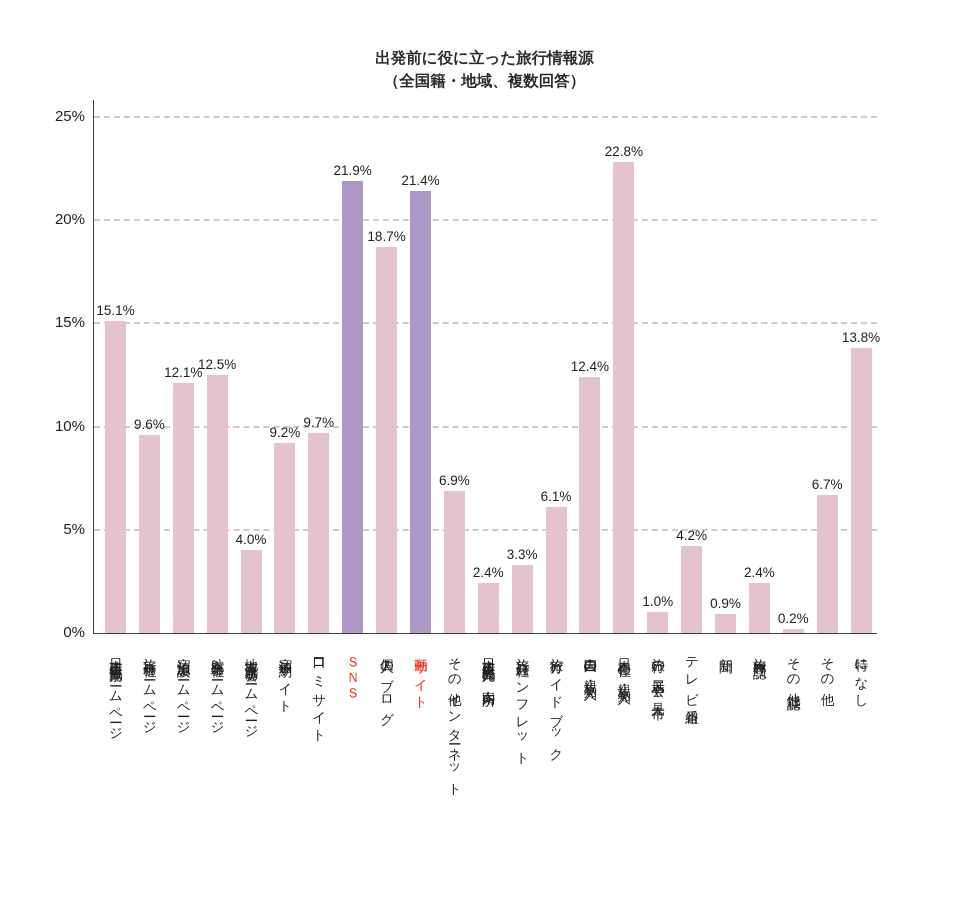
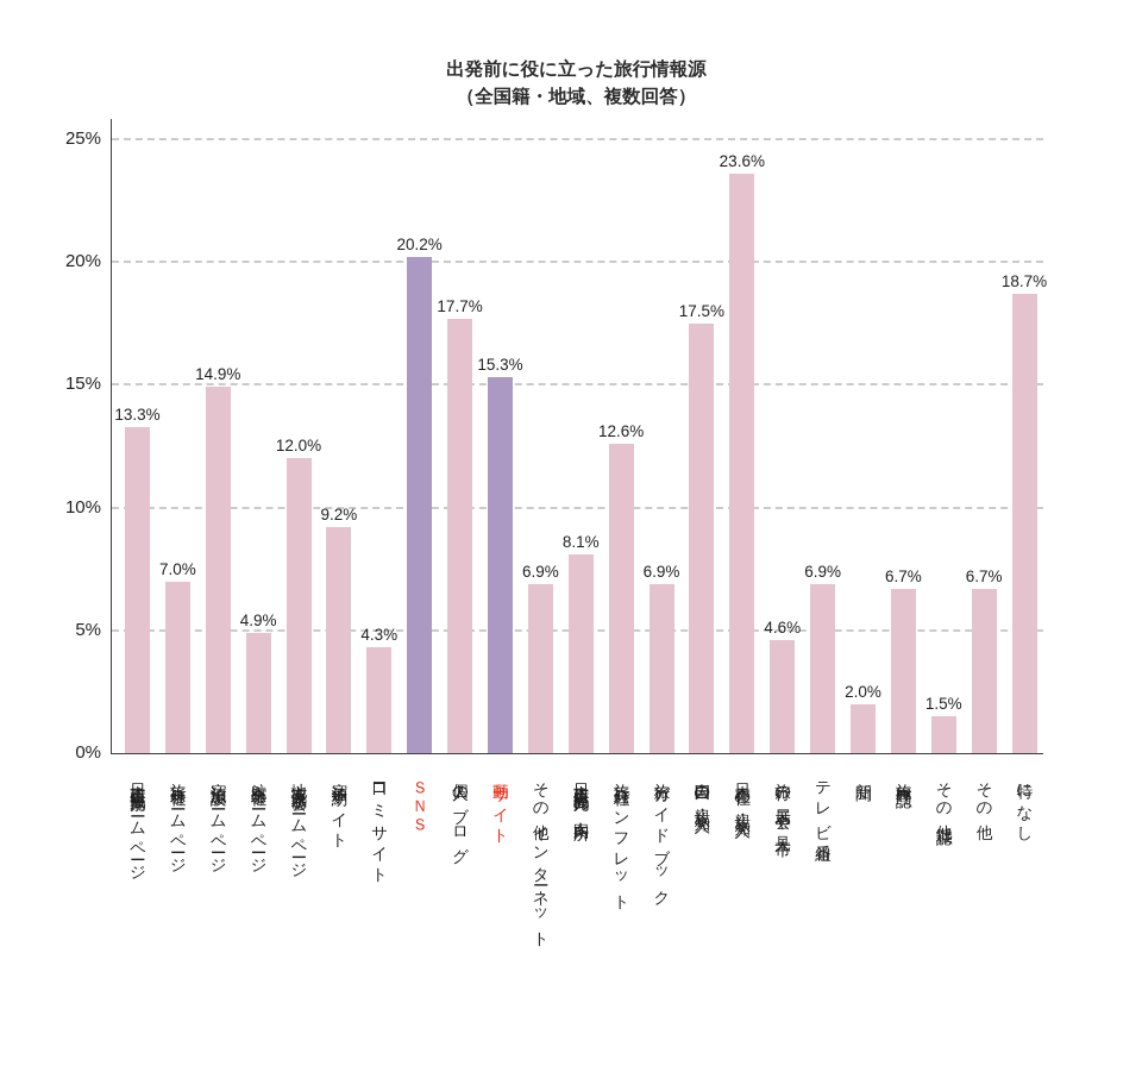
日本政府観光局ホームページ: 15.1% -> 13.3%
旅行会社ホームページ: 9.6% -> 7.0%
宿泊施設ホームページ: 12.1% -> 14.9%
航空会社ホームページ: 12.5% -> 4.9%
地方観光協会ホームページ: 4.0% -> 12.0%
口コミサイト: 9.7% -> 4.3%
ＳＮＳ: 21.9% -> 20.2%
個人のブログ: 18.7% -> 17.7%
動画サイト: 21.4% -> 15.3%
日本政府観光局の案内所: 2.4% -> 8.1%
旅行会社パンフレット: 3.3% -> 12.6%
旅行ガイドブック: 6.1% -> 6.9%
自国の親族・知人: 12.4% -> 17.5%
日本在住の親族・知人: 22.8% -> 23.6%
旅行の展示会や見本市: 1.0% -> 4.6%
テレビ番組: 4.2% -> 6.9%
新聞: 0.9% -> 2.0%
旅行専門誌: 2.4% -> 6.7%
その他雑誌: 0.2% -> 1.5%
特になし: 13.8% -> 18.7%
